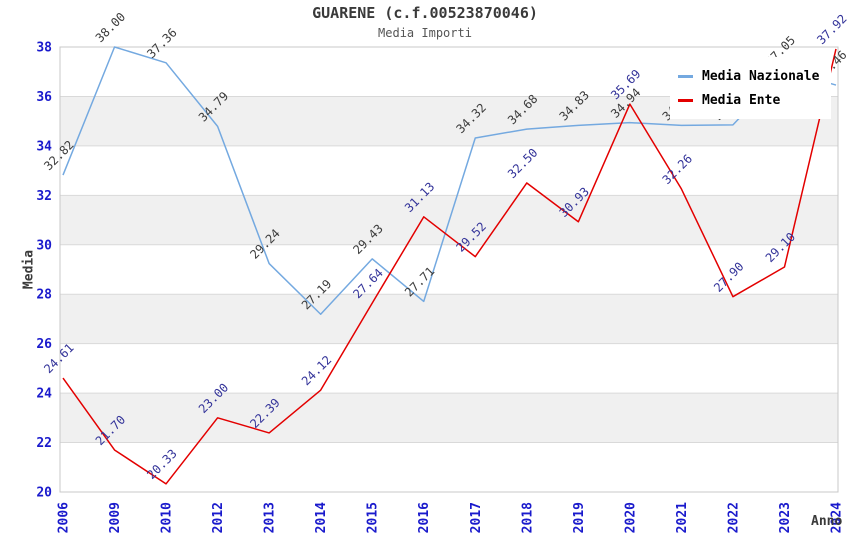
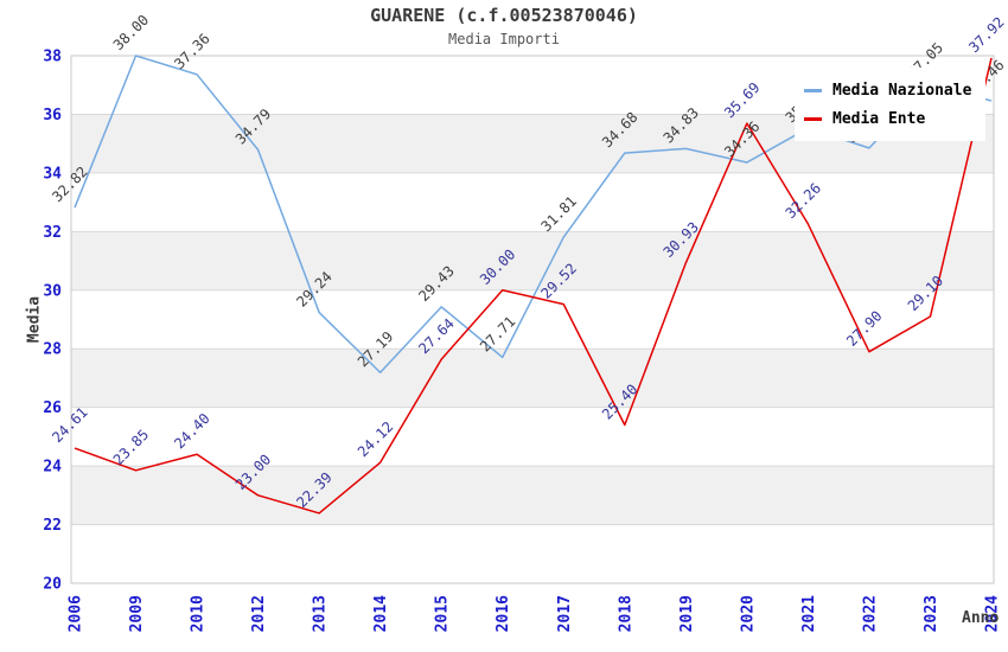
Media Ente/2009: 21.70 -> 23.85
Media Ente/2010: 20.33 -> 24.40
Media Ente/2016: 31.13 -> 30.00
Media Nazionale/2017: 34.32 -> 31.81
Media Ente/2018: 32.50 -> 25.40
Media Nazionale/2020: 34.94 -> 34.36
Media Nazionale/2021: 34.83 -> 35.53
